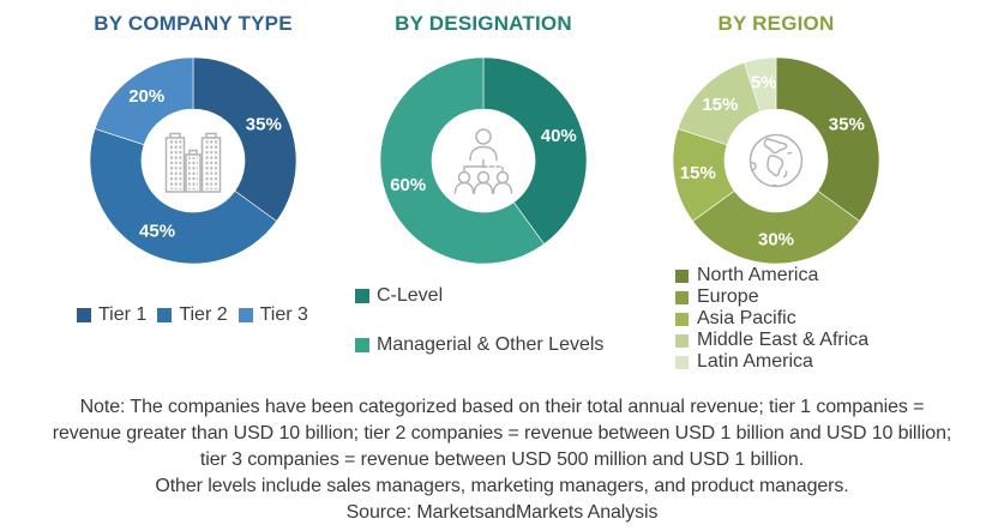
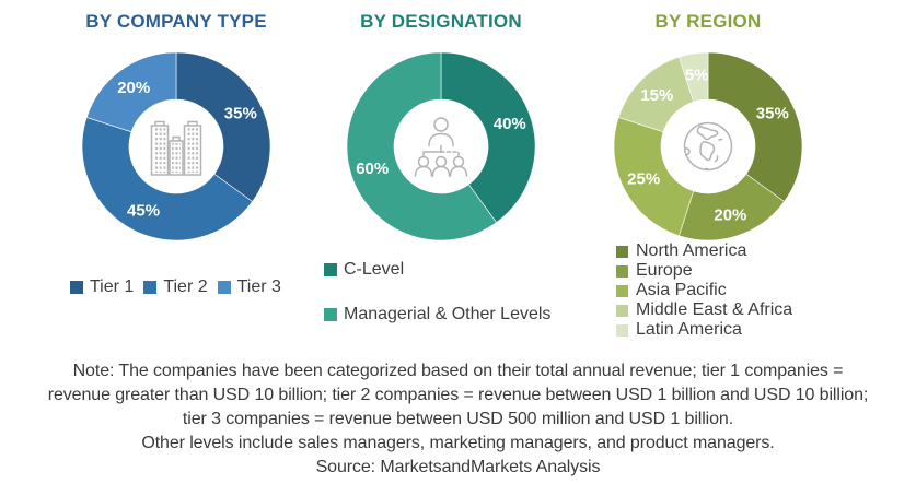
BY REGION/Europe: 30% -> 20%
BY REGION/Asia Pacific: 15% -> 25%
